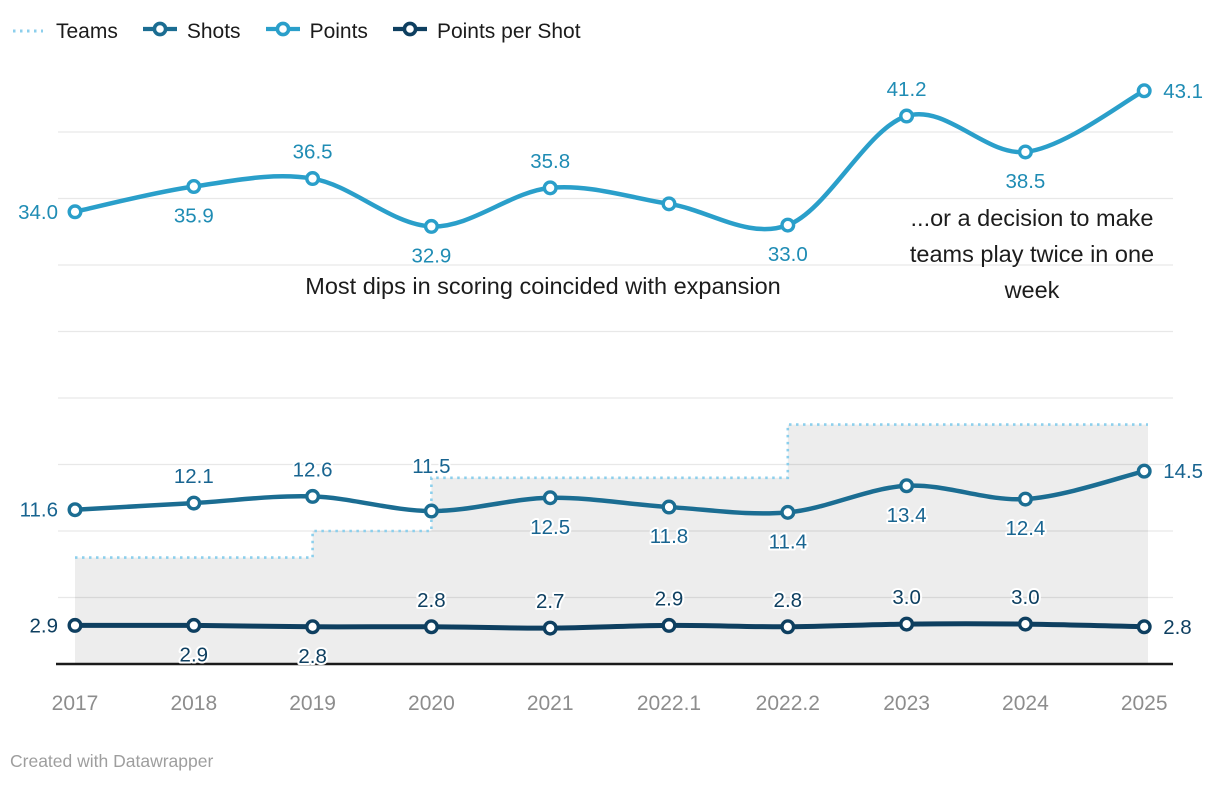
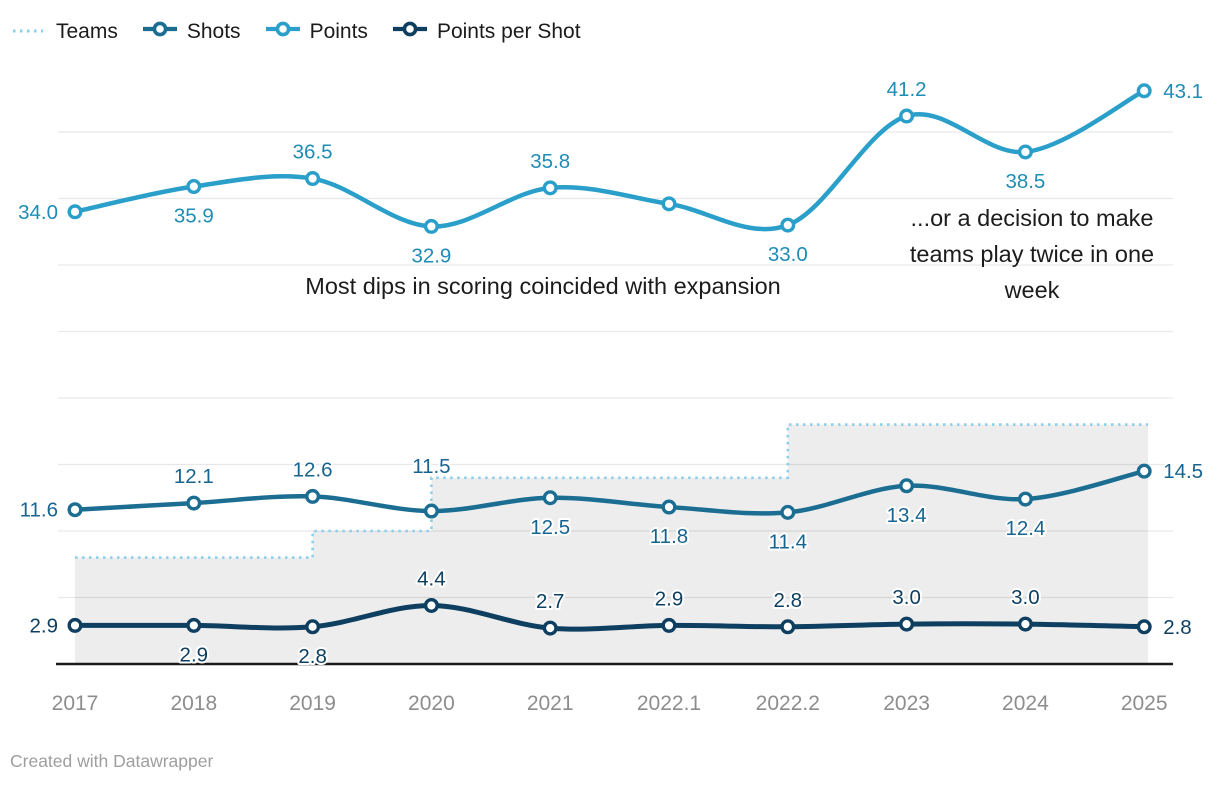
Points per Shot/2020: 2.8 -> 4.4
